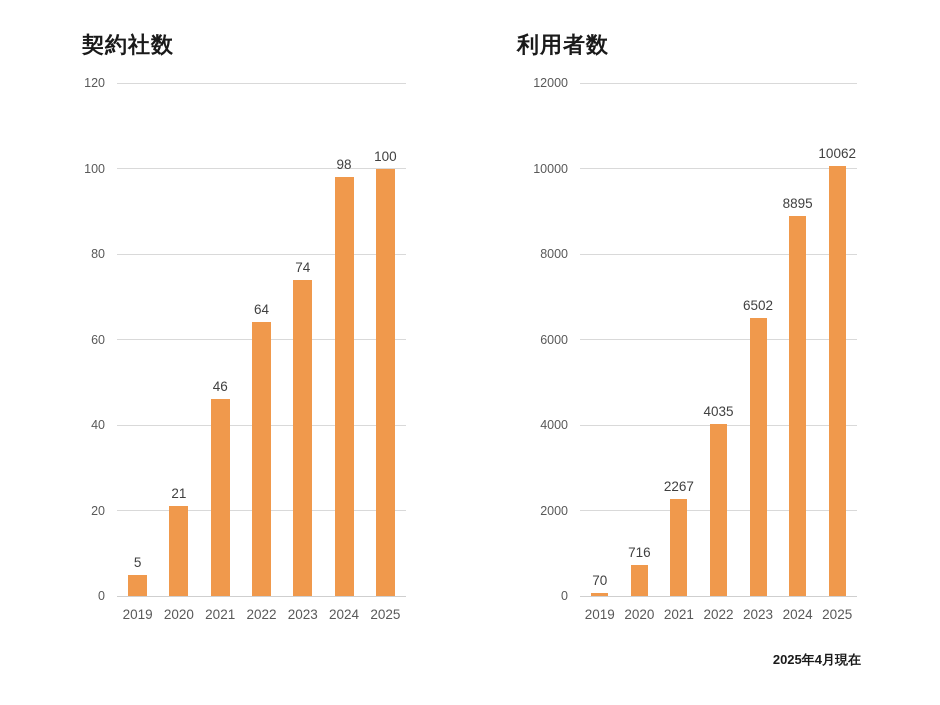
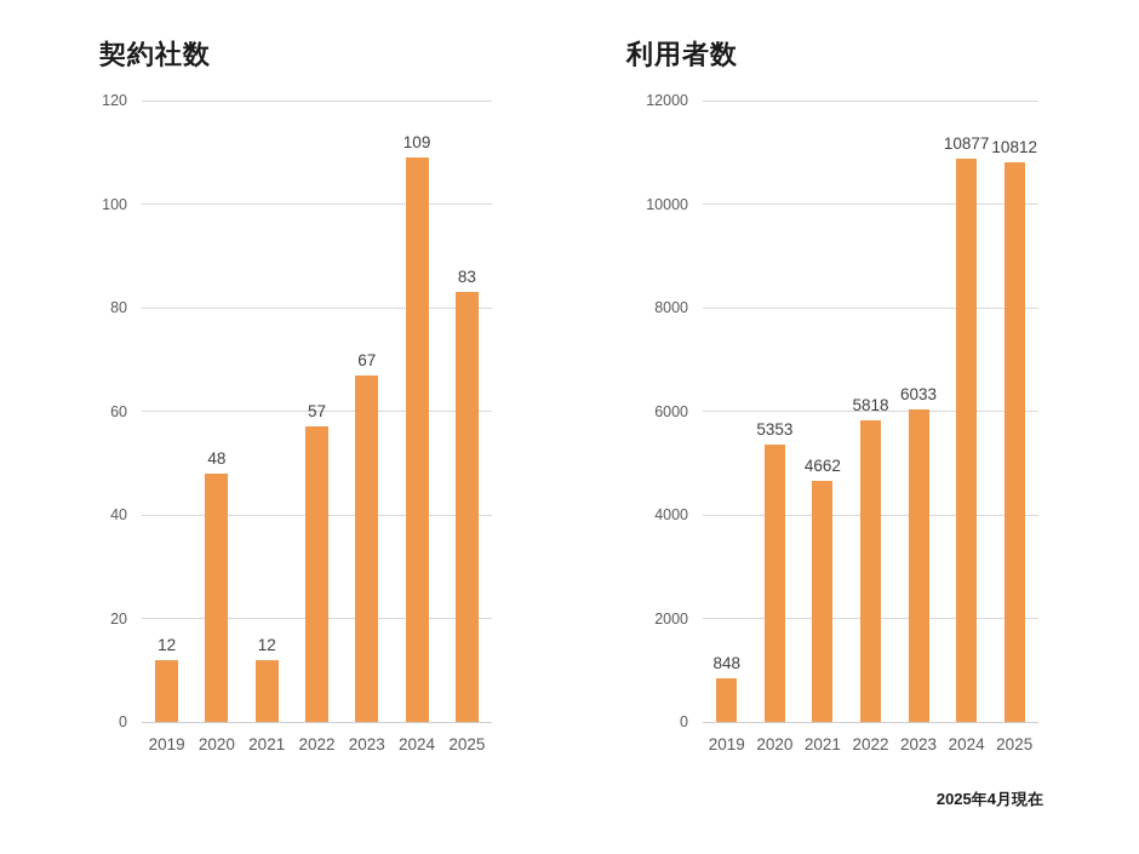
契約社数/2019: 5 -> 12
契約社数/2020: 21 -> 48
契約社数/2021: 46 -> 12
契約社数/2022: 64 -> 57
契約社数/2023: 74 -> 67
契約社数/2024: 98 -> 109
契約社数/2025: 100 -> 83
利用者数/2019: 70 -> 848
利用者数/2020: 716 -> 5353
利用者数/2021: 2267 -> 4662
利用者数/2022: 4035 -> 5818
利用者数/2023: 6502 -> 6033
利用者数/2024: 8895 -> 10877
利用者数/2025: 10062 -> 10812
